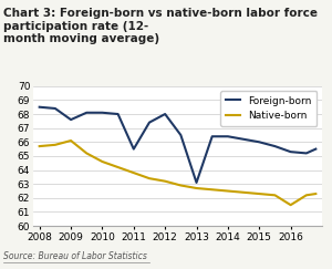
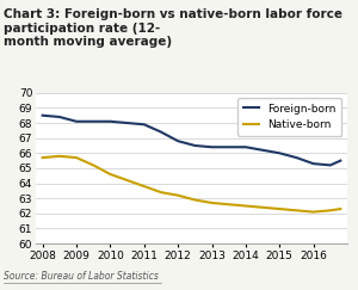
Foreign-born/2009: 67.6 -> 68.1
Native-born/2009: 66.1 -> 65.7
Foreign-born/2011: 65.5 -> 67.9
Foreign-born/2012: 68.0 -> 66.8
Foreign-born/2013: 63.1 -> 66.4
Native-born/2016: 61.5 -> 62.1
